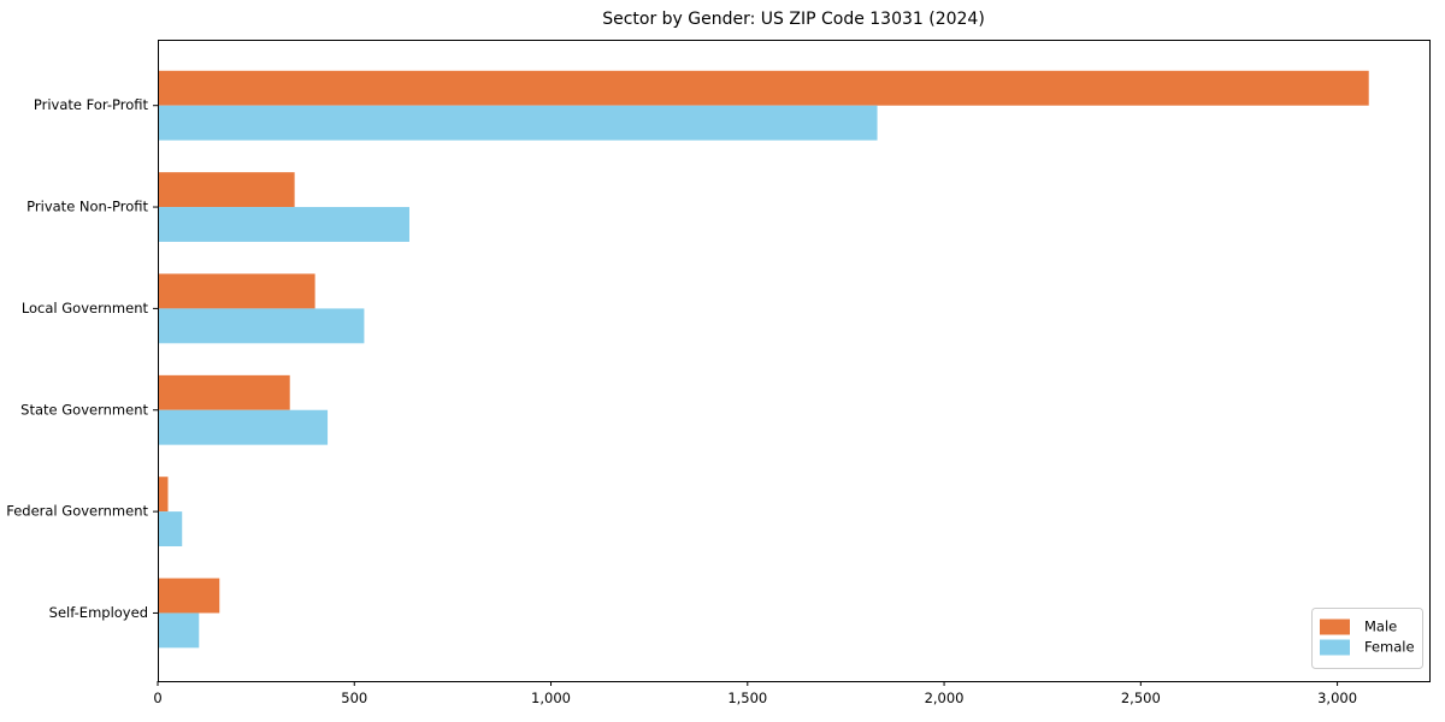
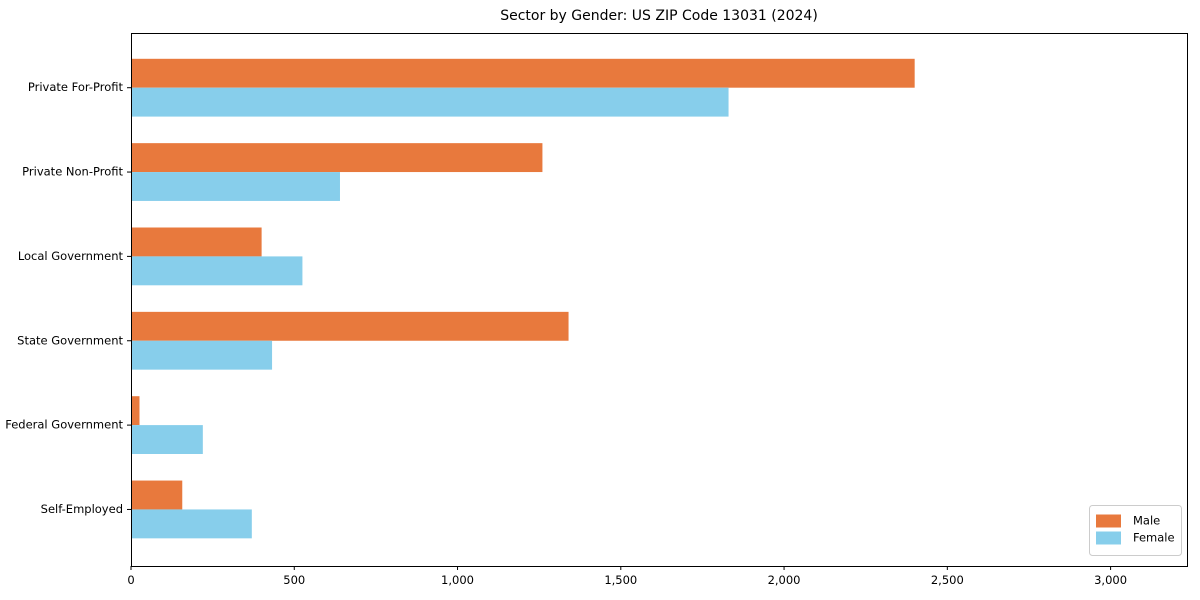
Male/Private For-Profit: 3080 -> 2400
Male/Private Non-Profit: 350 -> 1260
Male/State Government: 340 -> 1340
Female/Federal Government: 60 -> 220
Female/Self-Employed: 100 -> 370
